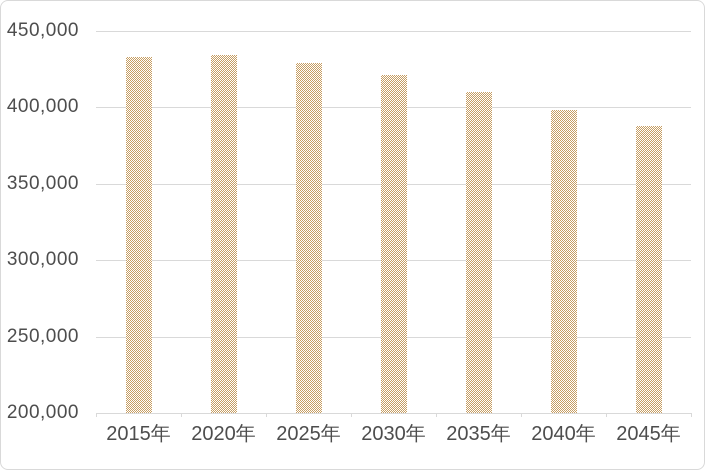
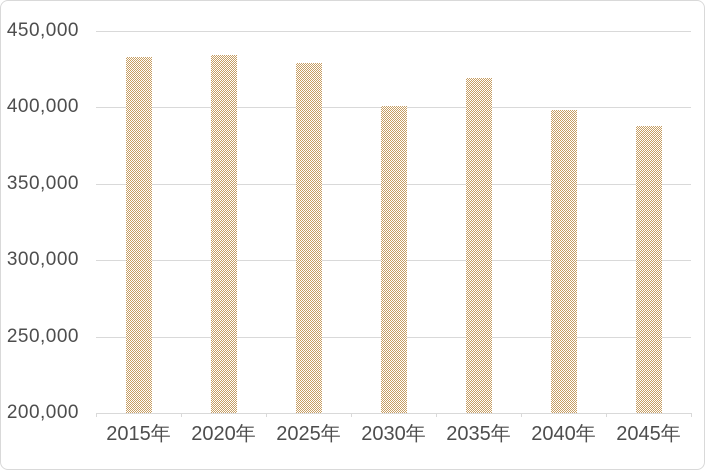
2030年: 421000 -> 401000
2035年: 410000 -> 419000
